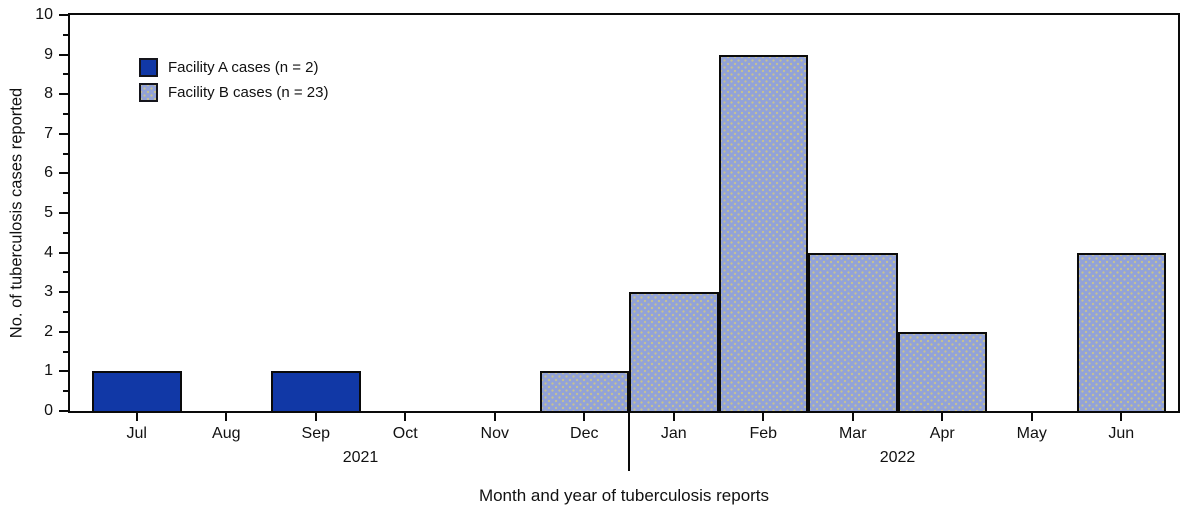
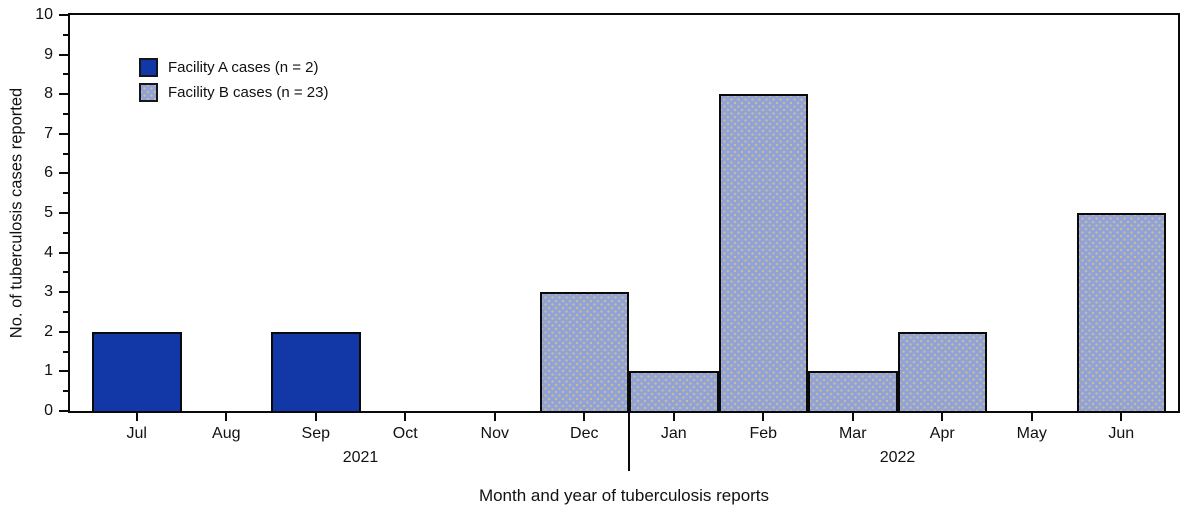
Facility A cases (n = 2)/Jul: 1 -> 2
Facility A cases (n = 2)/Sep: 1 -> 2
Facility B cases (n = 23)/Dec: 1 -> 3
Facility B cases (n = 23)/Jan: 3 -> 1
Facility B cases (n = 23)/Feb: 9 -> 8
Facility B cases (n = 23)/Mar: 4 -> 1
Facility B cases (n = 23)/Jun: 4 -> 5
